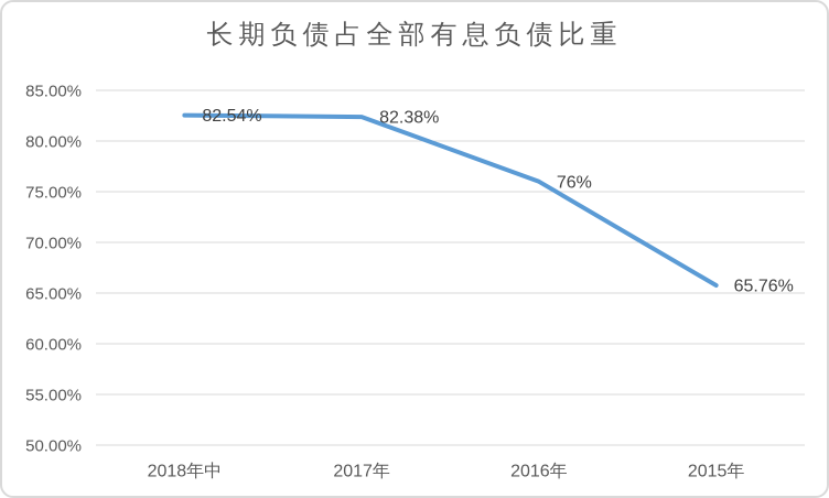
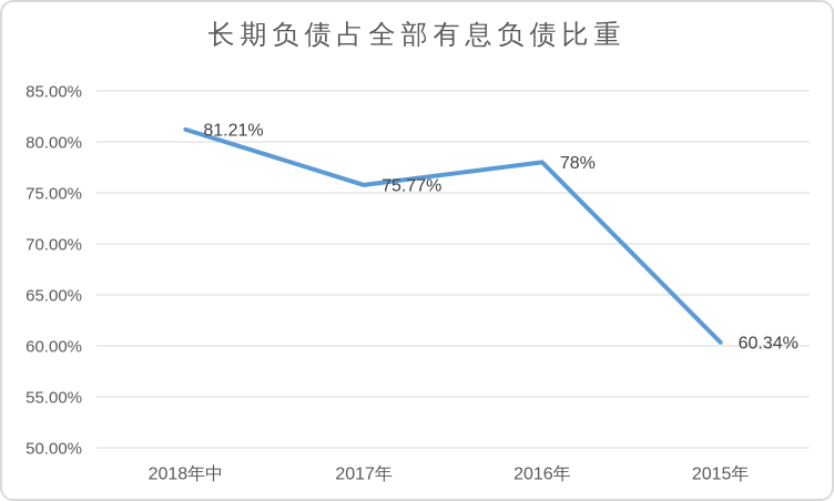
2018年中: 82.54% -> 81.21%
2017年: 82.38% -> 75.77%
2016年: 76% -> 78%
2015年: 65.76% -> 60.34%
